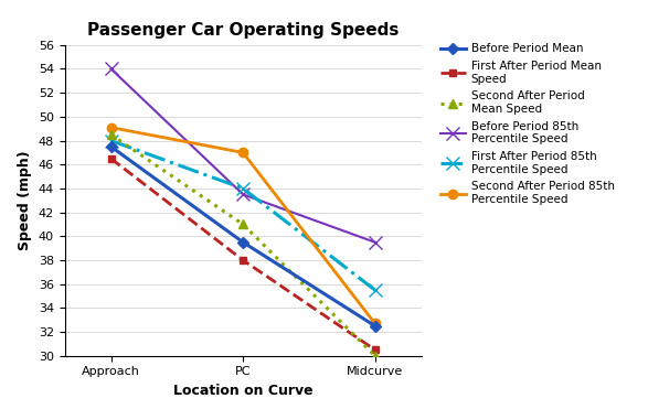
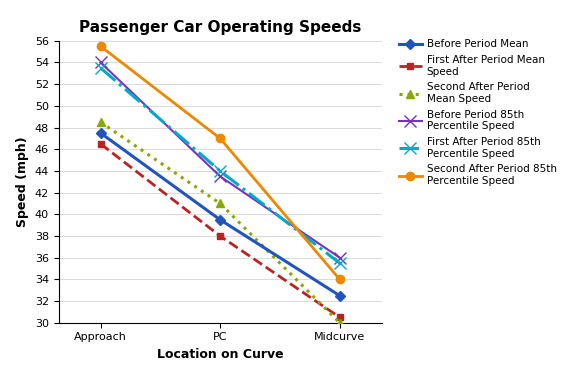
First After Period 85th Percentile Speed/Approach: 48.0 -> 53.5
Second After Period 85th Percentile Speed/Approach: 49.1 -> 55.5
Before Period 85th Percentile Speed/Midcurve: 39.5 -> 36.0
Second After Period 85th Percentile Speed/Midcurve: 32.7 -> 34.0
